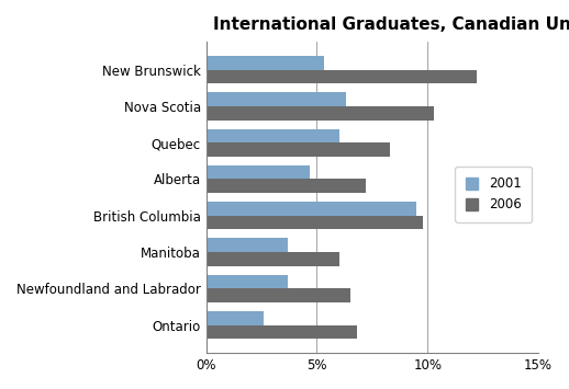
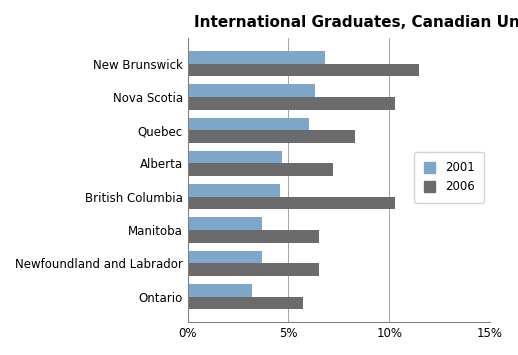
2001/New Brunswick: 5.3% -> 6.8%
2006/New Brunswick: 12.2% -> 11.5%
2001/British Columbia: 9.5% -> 4.6%
2006/British Columbia: 9.8% -> 10.3%
2006/Manitoba: 6.0% -> 6.5%
2001/Ontario: 2.6% -> 3.2%
2006/Ontario: 6.8% -> 5.7%
